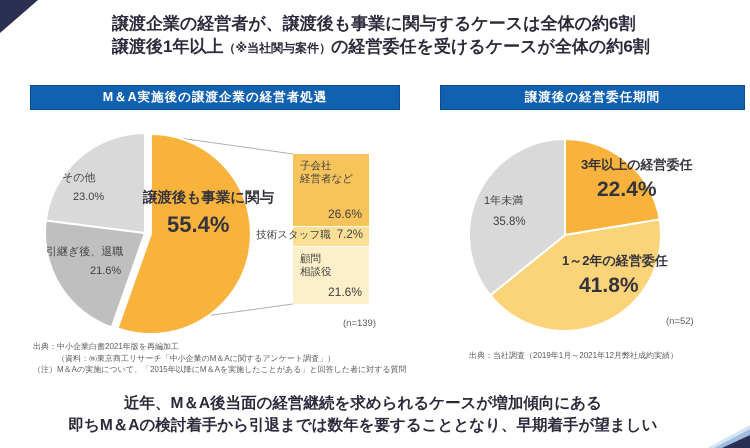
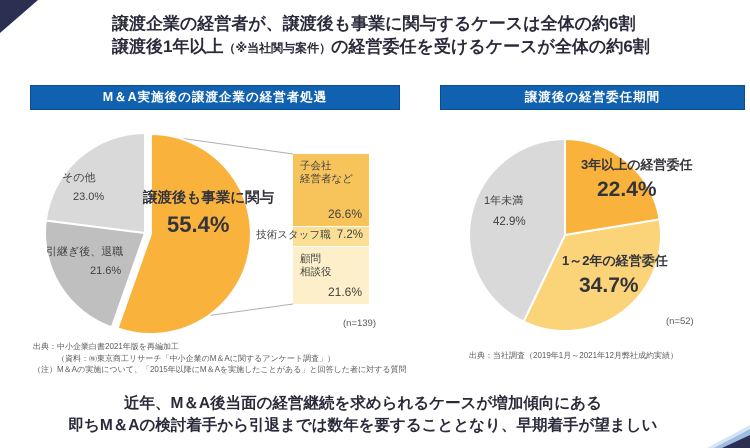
譲渡後の経営委任期間/1～2年の経営委任: 41.8% -> 34.7%
譲渡後の経営委任期間/1年未満: 35.8% -> 42.9%
